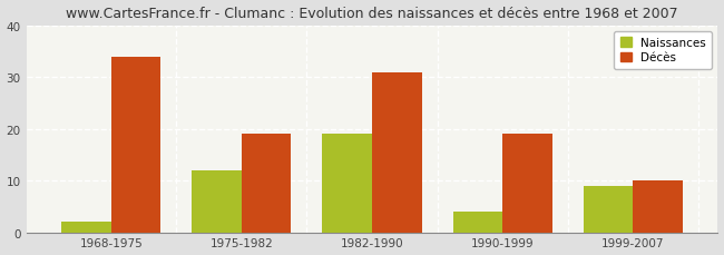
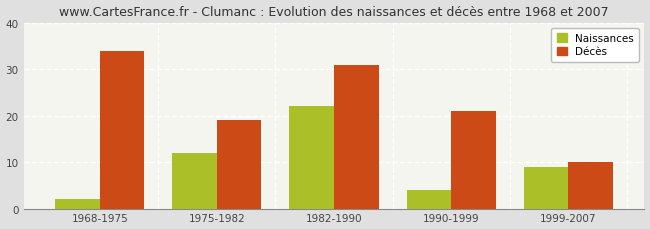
Naissances/1982-1990: 19 -> 22
Décès/1990-1999: 19 -> 21
